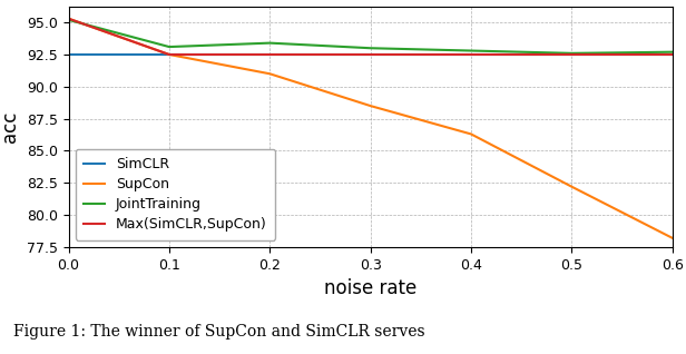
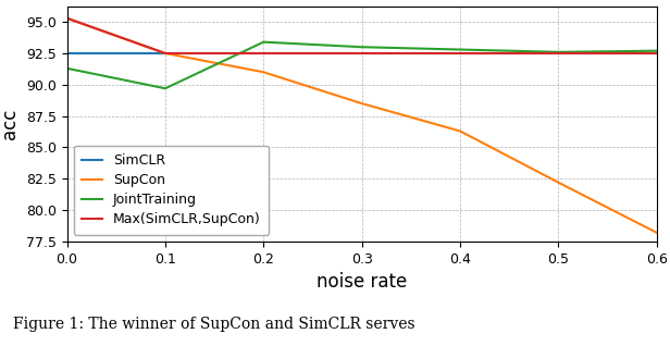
JointTraining/0.0: 95.2 -> 91.3
JointTraining/0.1: 93.1 -> 89.7
